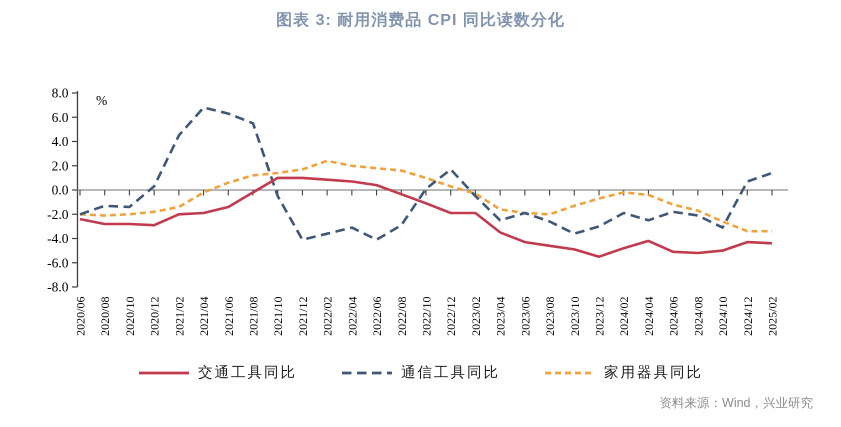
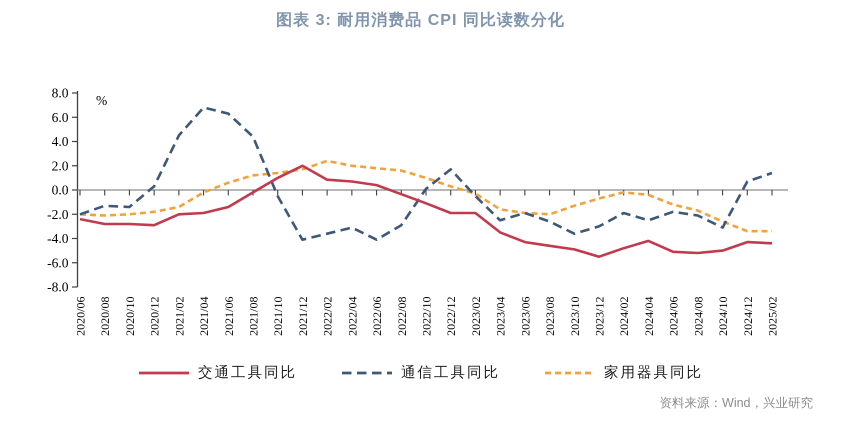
通信工具同比/2021/08: 5.5 -> 4.4
交通工具同比/2021/12: 1.0 -> 2.0
